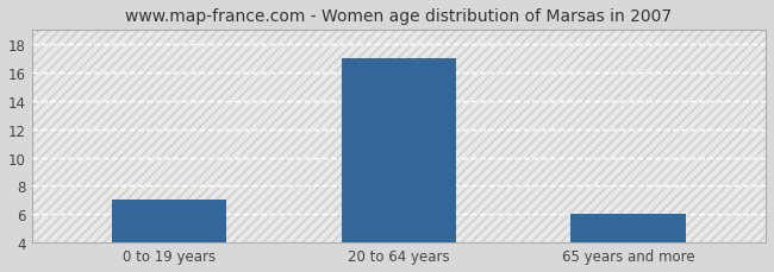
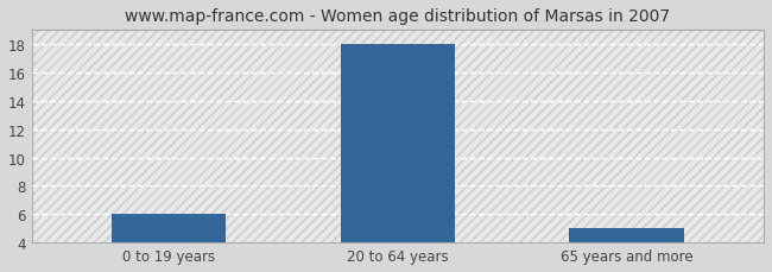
0 to 19 years: 7 -> 6
20 to 64 years: 17 -> 18
65 years and more: 6 -> 5
